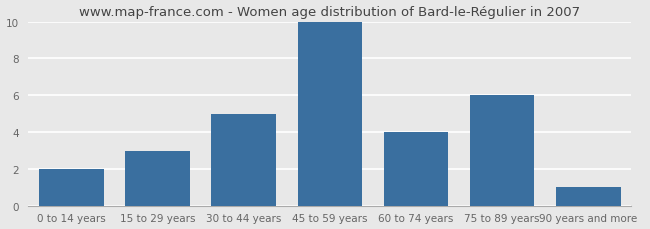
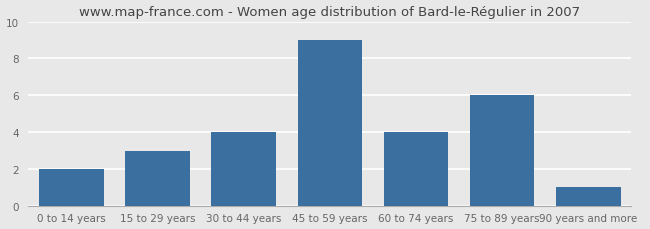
30 to 44 years: 5 -> 4
45 to 59 years: 10 -> 9
